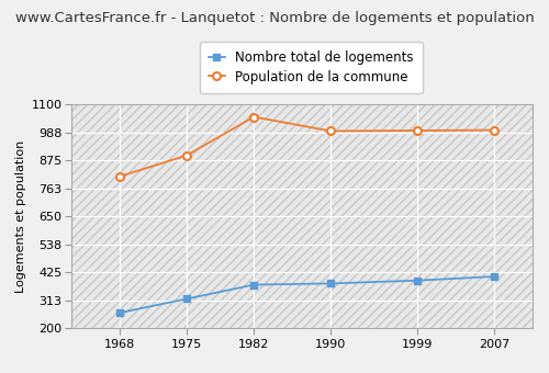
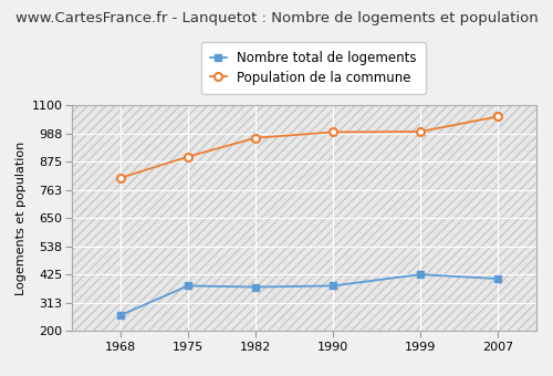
Nombre total de logements/1975: 318 -> 380
Population de la commune/1982: 1050 -> 970
Nombre total de logements/1999: 392 -> 425
Population de la commune/2007: 997 -> 1055
